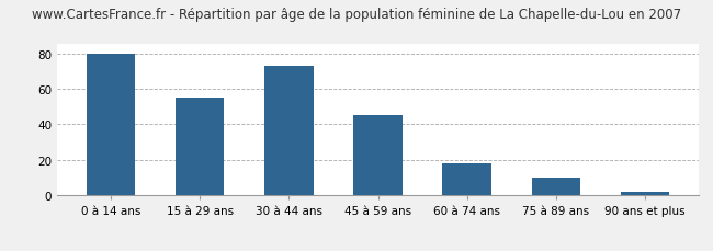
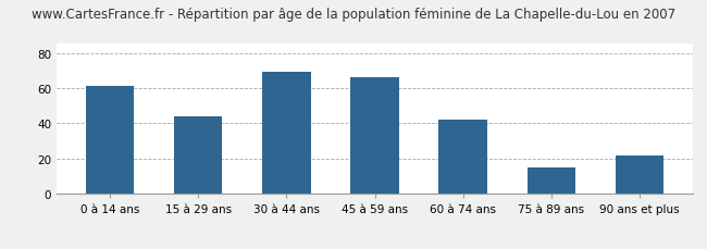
0 à 14 ans: 80 -> 61
15 à 29 ans: 55 -> 44
30 à 44 ans: 73 -> 69
45 à 59 ans: 45 -> 66
60 à 74 ans: 18 -> 42
75 à 89 ans: 10 -> 15
90 ans et plus: 2 -> 22
